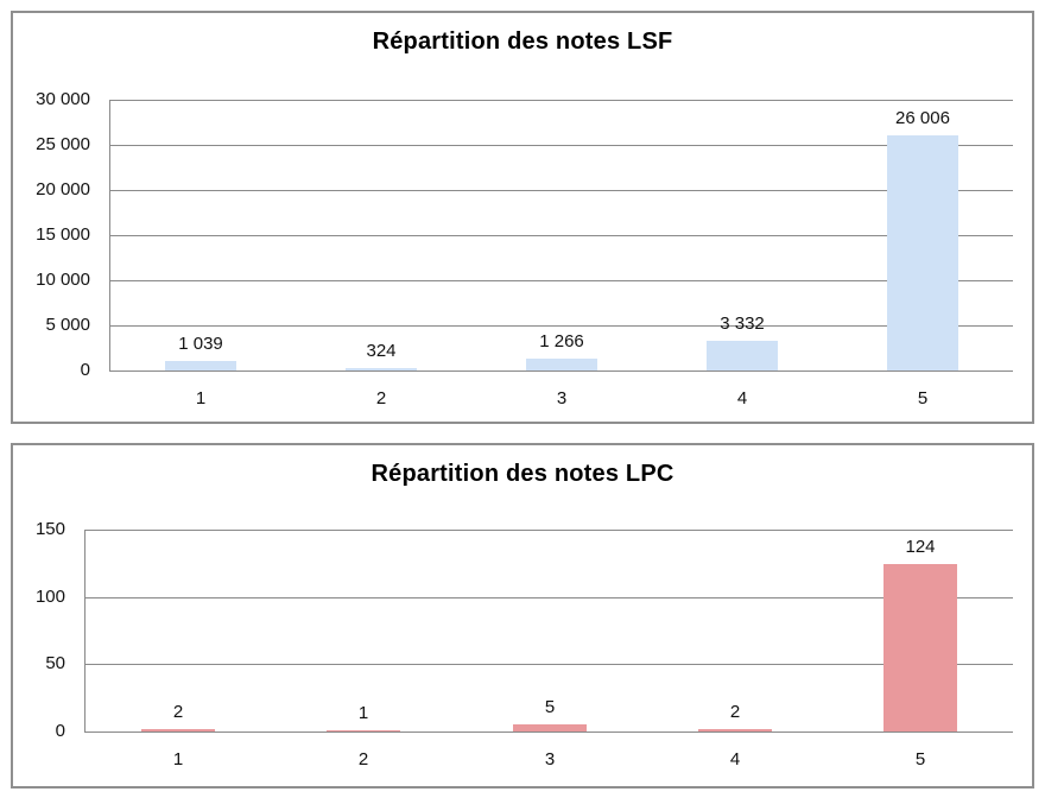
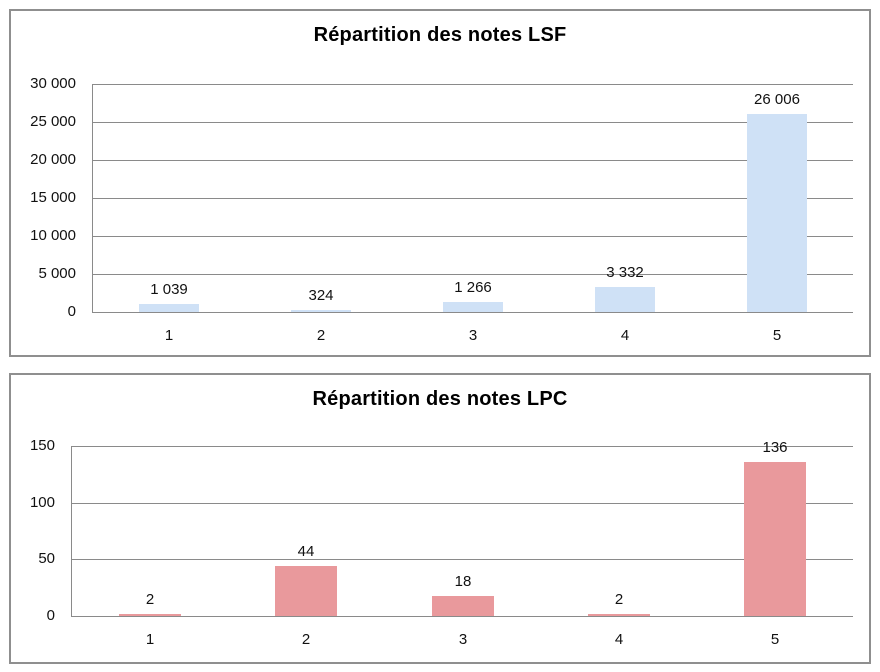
Répartition des notes LPC/2: 1 -> 44
Répartition des notes LPC/3: 5 -> 18
Répartition des notes LPC/5: 124 -> 136
